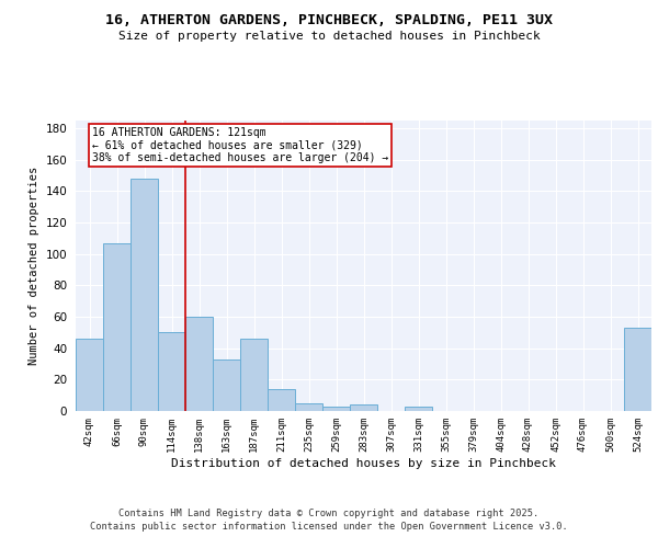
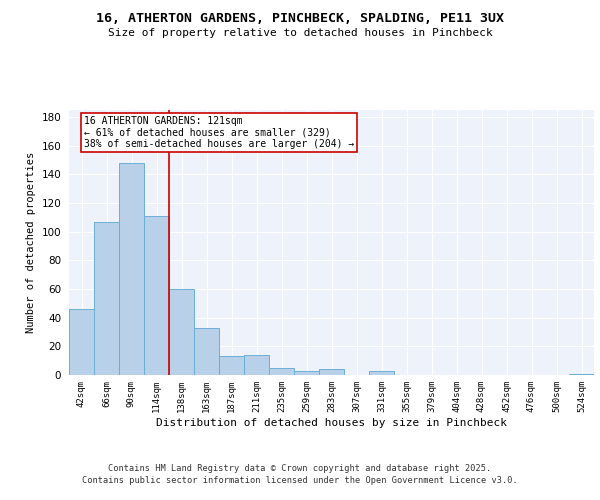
114sqm: 50 -> 111
187sqm: 46 -> 13
524sqm: 53 -> 1
